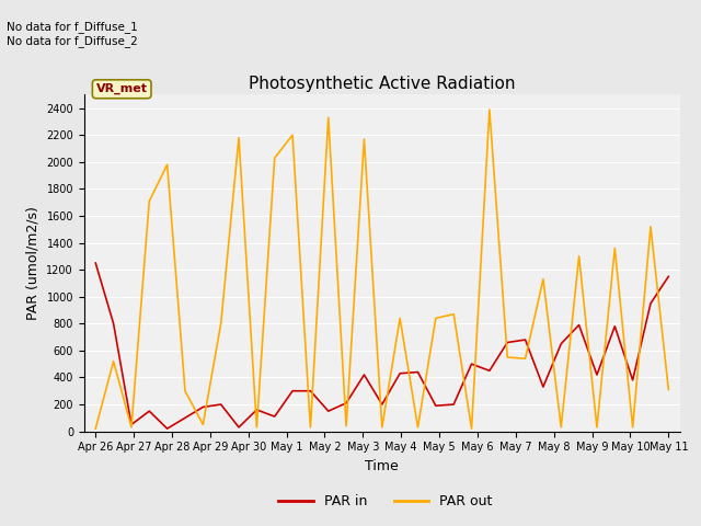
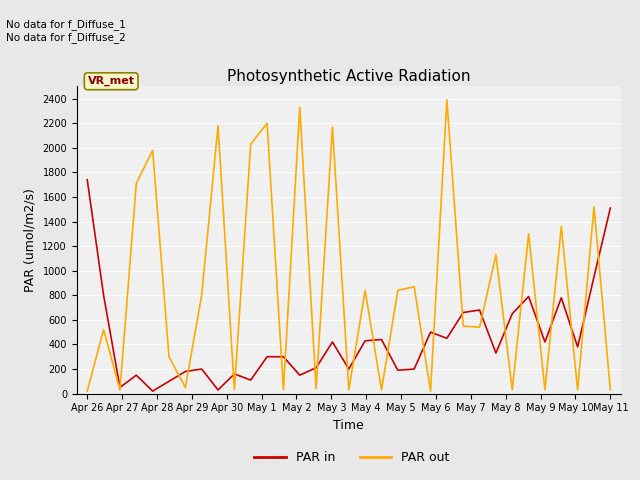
PAR in/Apr 26: 1250 -> 1740
PAR in/May 11: 1150 -> 1510
PAR out/May 11: 310 -> 30
